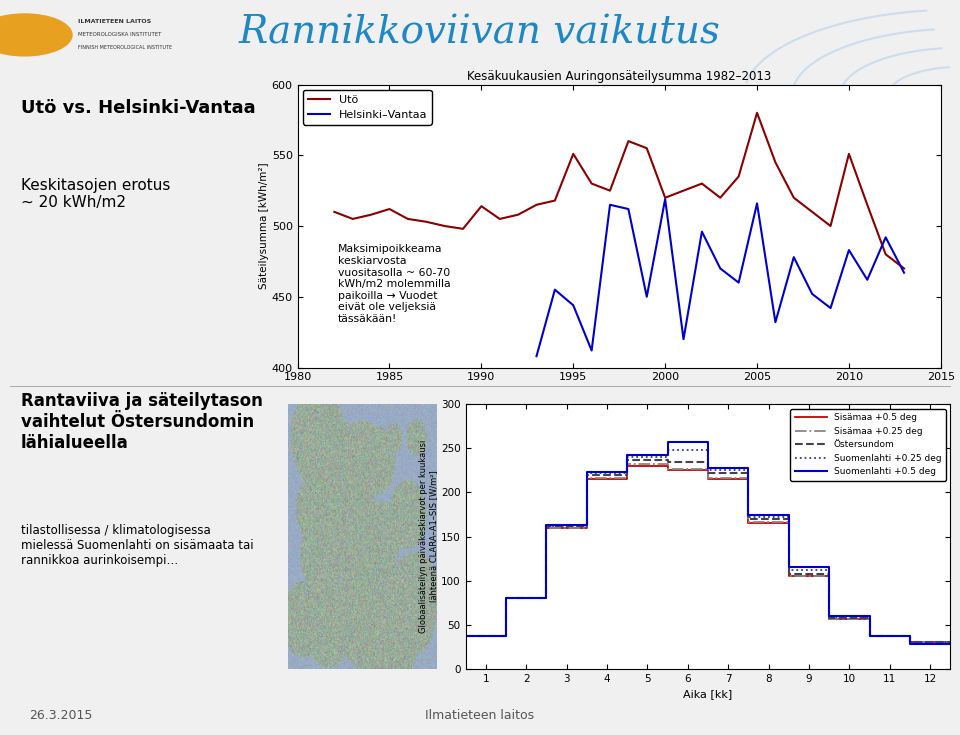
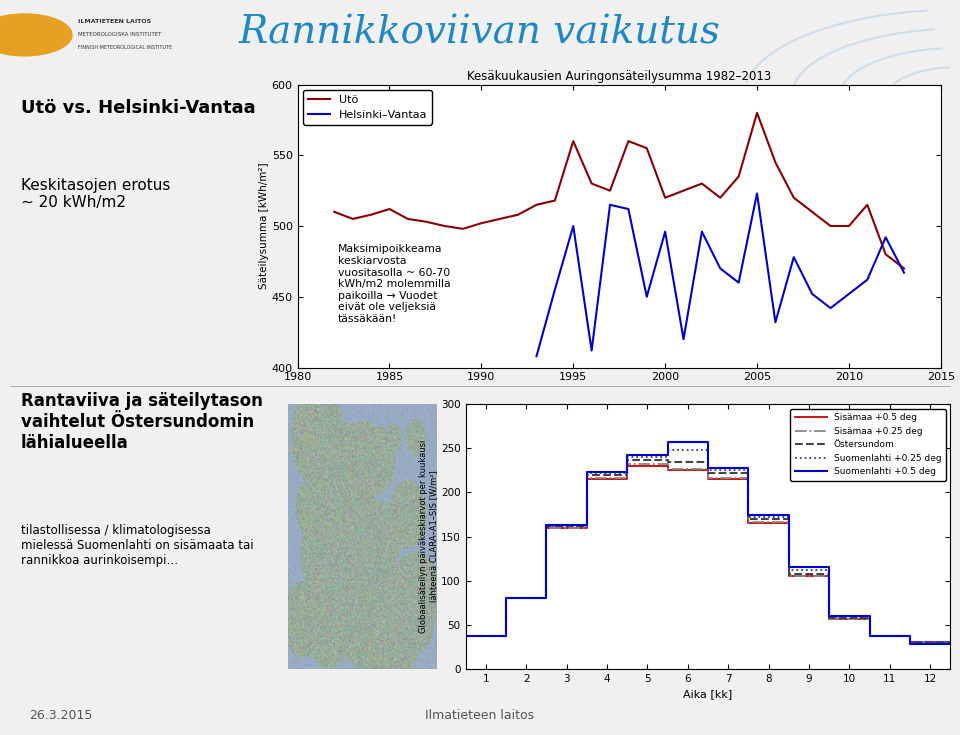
Kesäkuukausien Auringonsäteilysumma 1982–2013/Utö/1990: 514 -> 502
Kesäkuukausien Auringonsäteilysumma 1982–2013/Utö/1995: 551 -> 560
Kesäkuukausien Auringonsäteilysumma 1982–2013/Helsinki–Vantaa/1995: 444 -> 500
Kesäkuukausien Auringonsäteilysumma 1982–2013/Helsinki–Vantaa/2000: 519 -> 496
Kesäkuukausien Auringonsäteilysumma 1982–2013/Helsinki–Vantaa/2005: 516 -> 523
Kesäkuukausien Auringonsäteilysumma 1982–2013/Utö/2010: 551 -> 500
Kesäkuukausien Auringonsäteilysumma 1982–2013/Helsinki–Vantaa/2010: 483 -> 452
